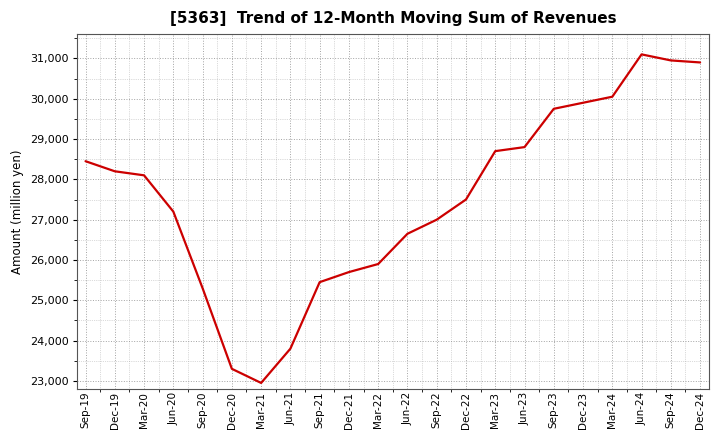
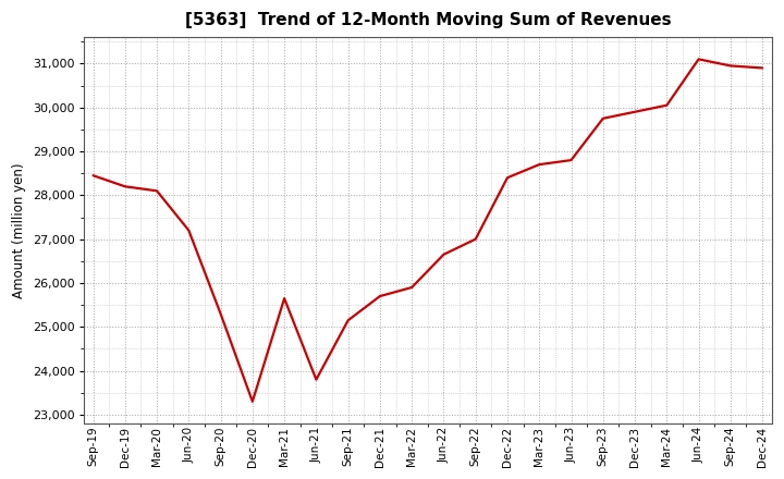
Mar-21: 22,950 -> 25,650
Sep-21: 25,450 -> 25,150
Dec-22: 27,500 -> 28,400
